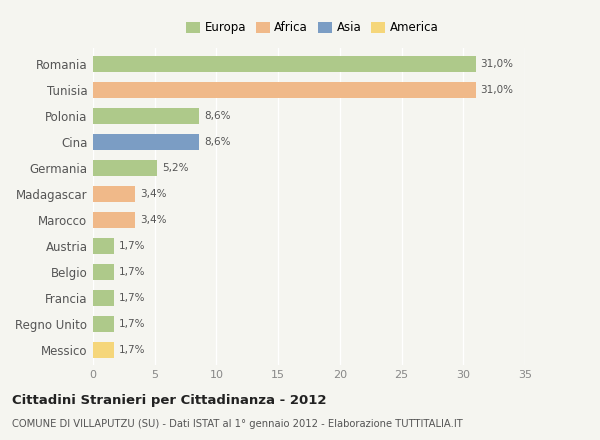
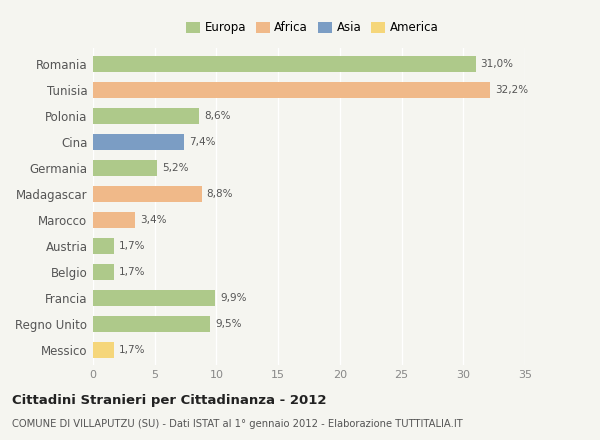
Tunisia: 31,0% -> 32,2%
Cina: 8,6% -> 7,4%
Madagascar: 3,4% -> 8,8%
Francia: 1,7% -> 9,9%
Regno Unito: 1,7% -> 9,5%
